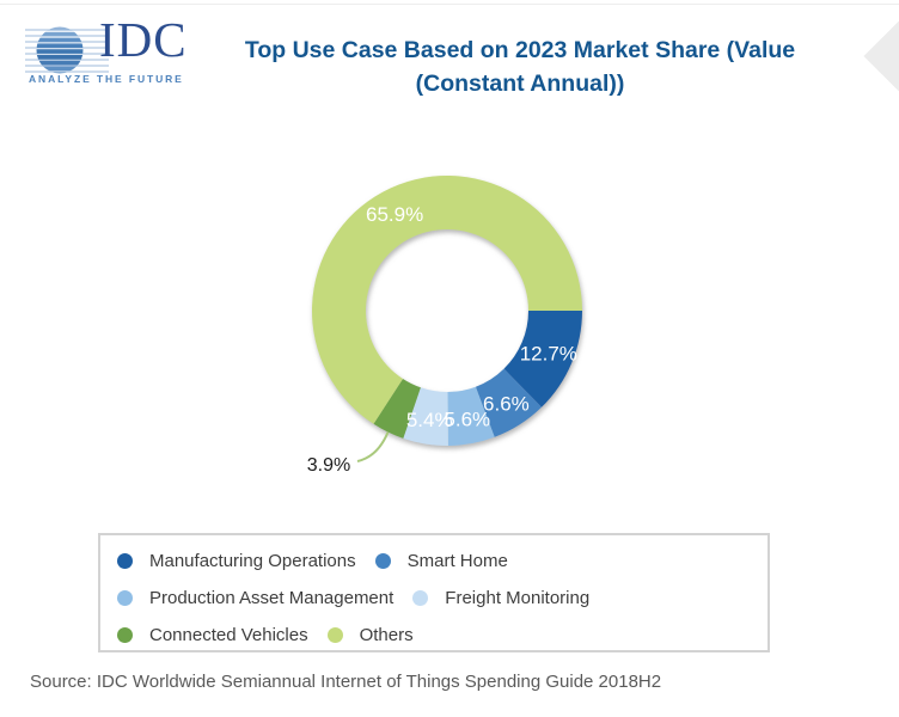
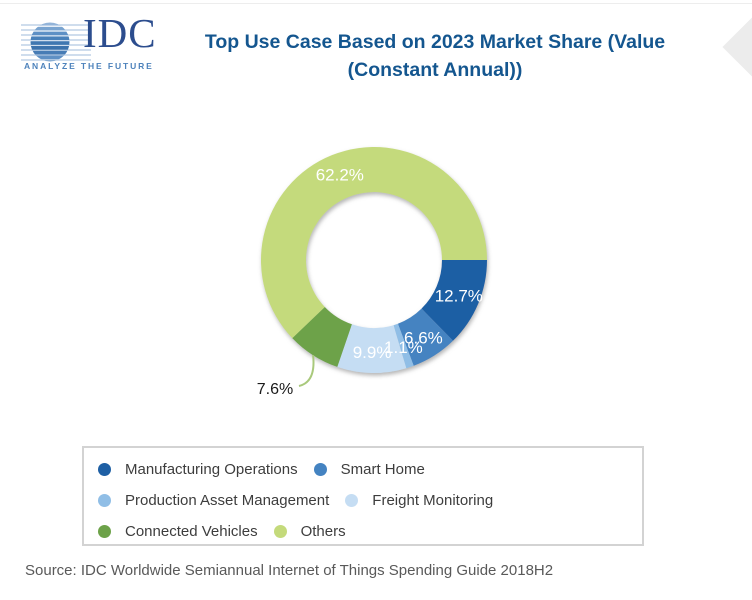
Production Asset Management: 5.6% -> 1.1%
Freight Monitoring: 5.4% -> 9.9%
Connected Vehicles: 3.9% -> 7.6%
Others: 65.9% -> 62.2%
